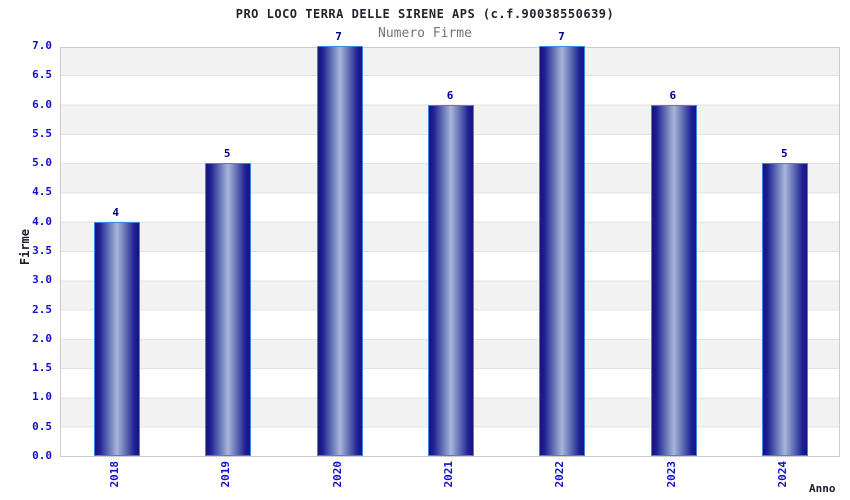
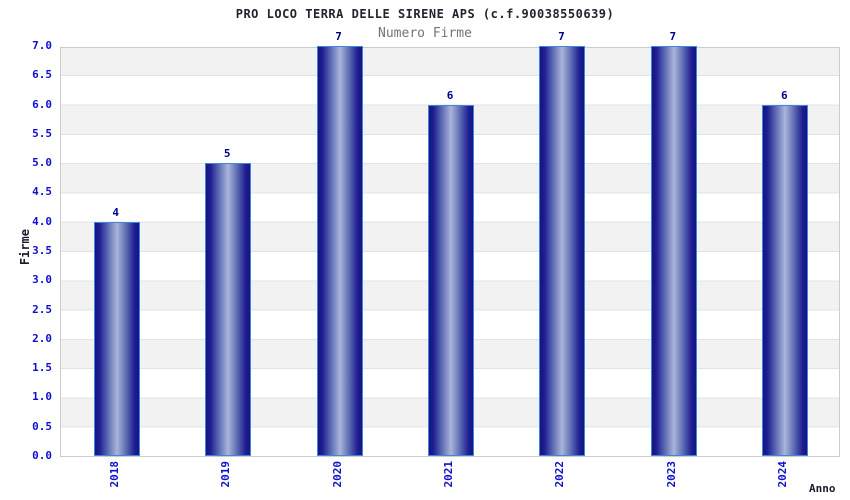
2023: 6 -> 7
2024: 5 -> 6
